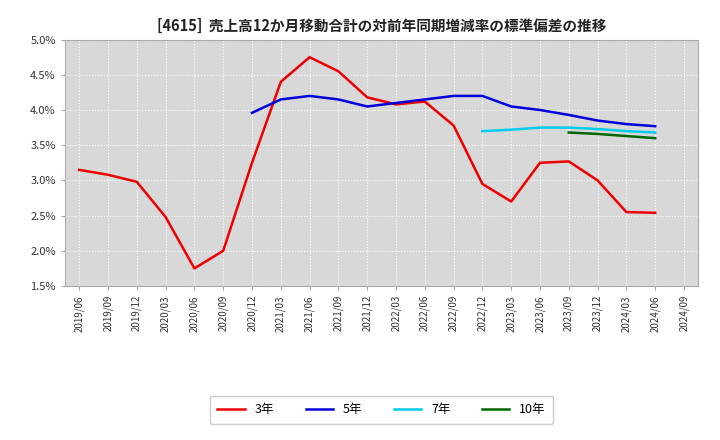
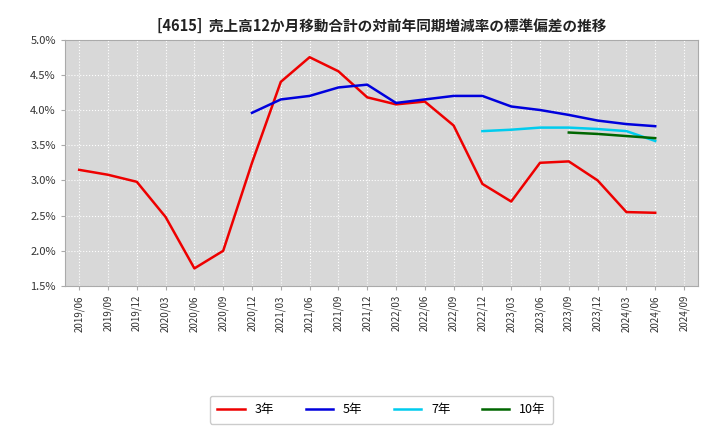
5年/2021/09: 4.15% -> 4.32%
5年/2021/12: 4.05% -> 4.36%
7年/2024/06: 3.68% -> 3.56%
